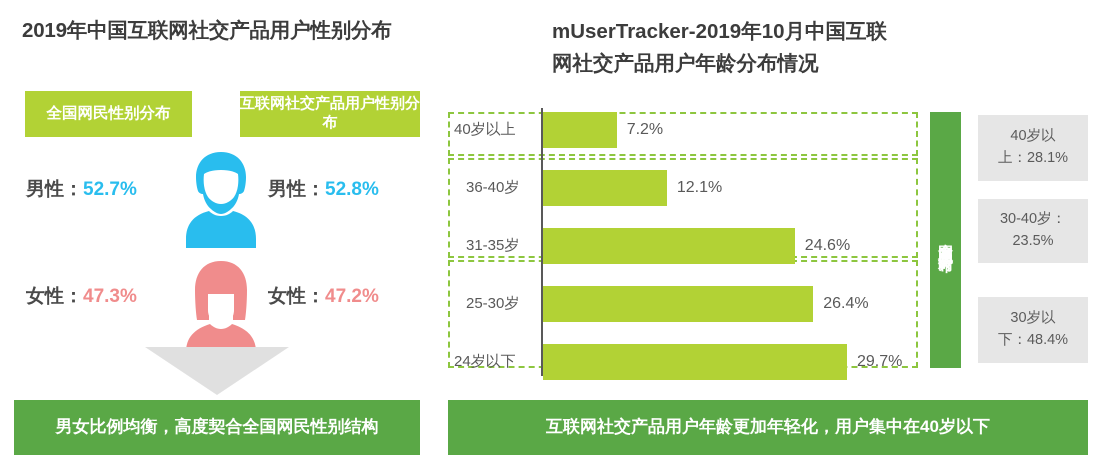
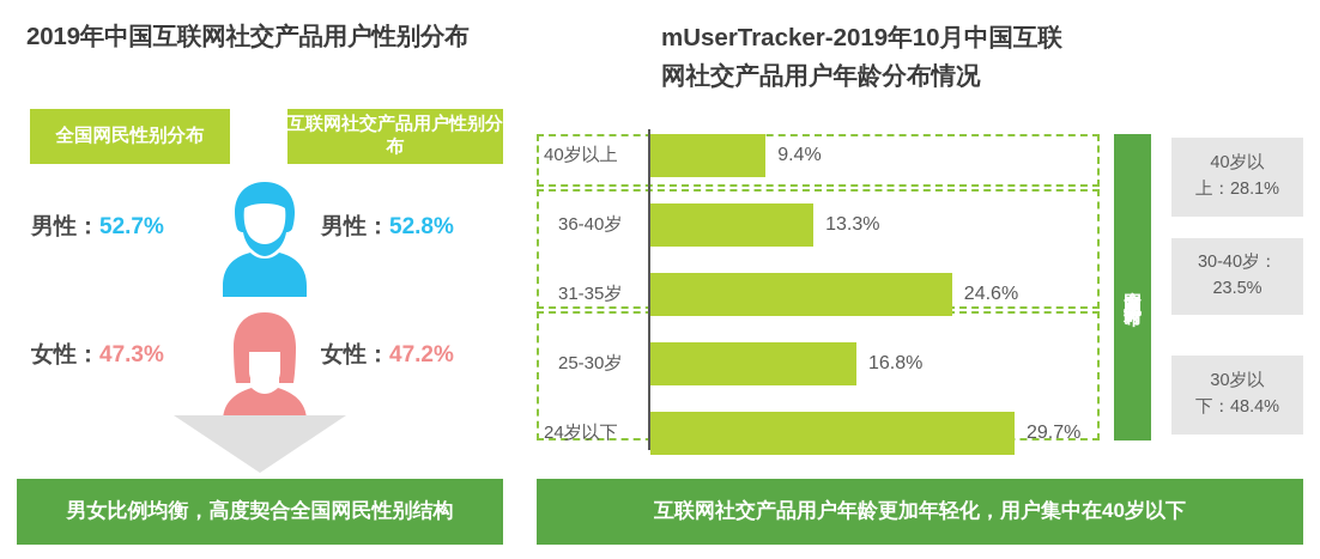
40岁以上: 7.2% -> 9.4%
36-40岁: 12.1% -> 13.3%
25-30岁: 26.4% -> 16.8%
